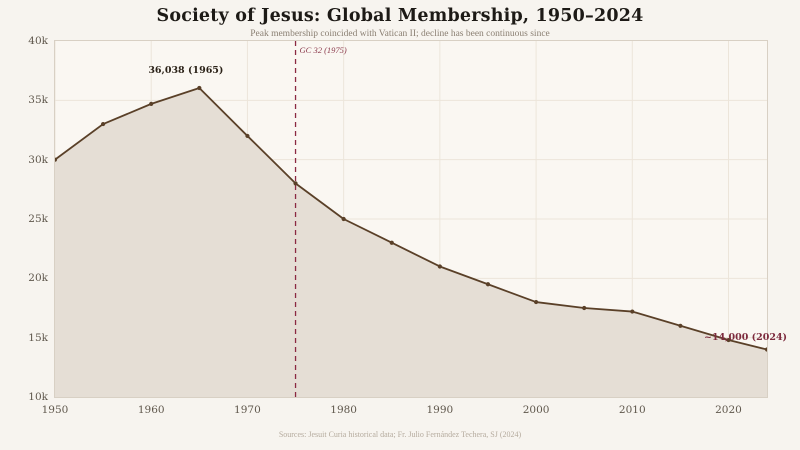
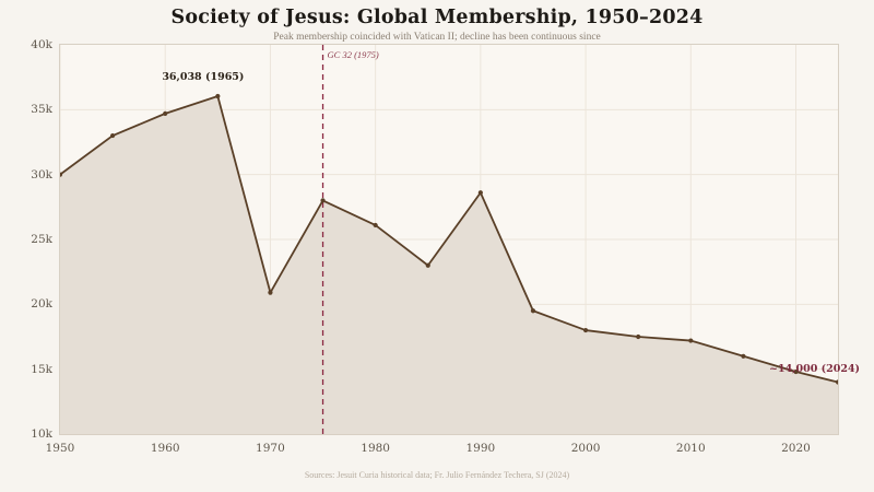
1970: 32.0k -> 20.9k
1980: 25.0k -> 26.1k
1990: 21.0k -> 28.6k
